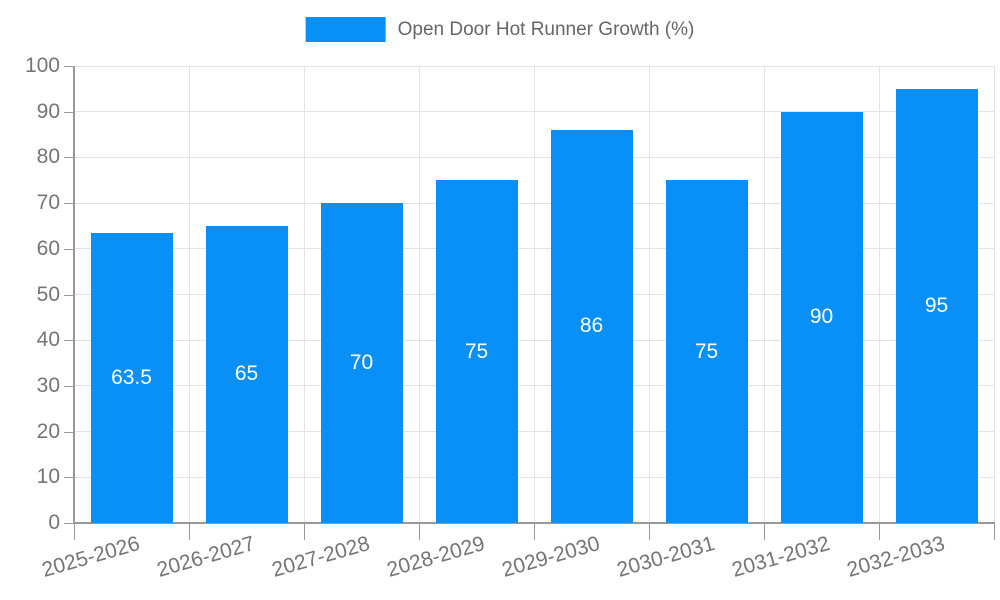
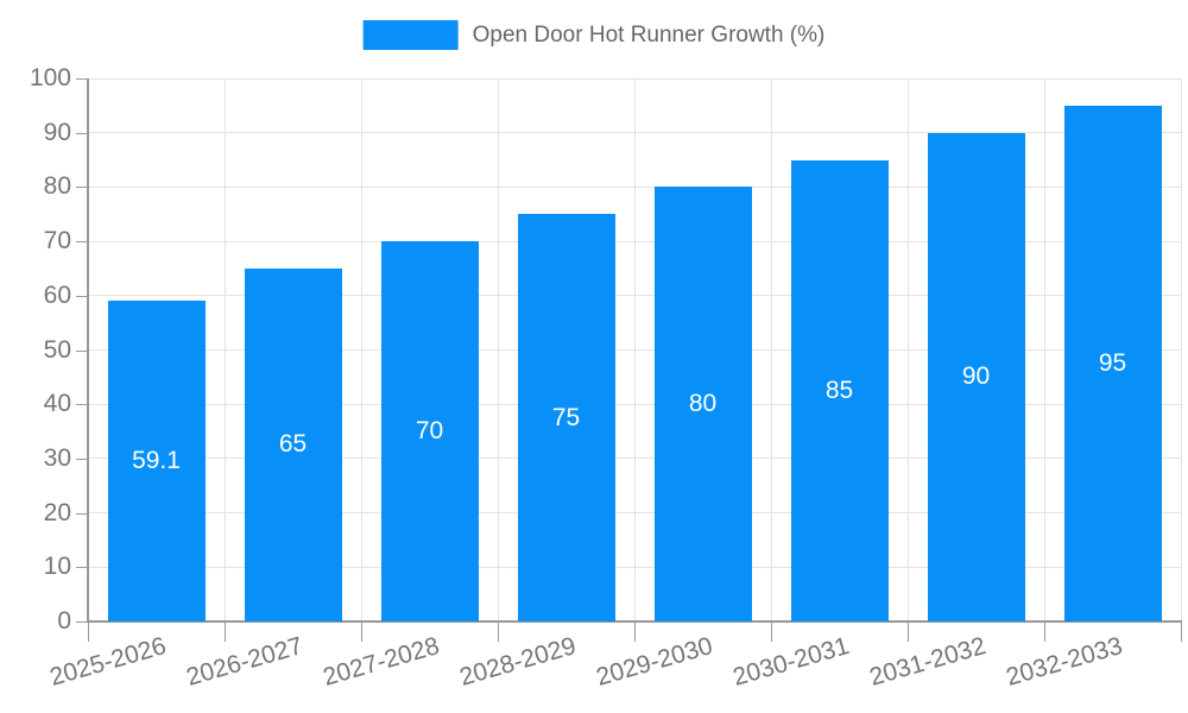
2025-2026: 63.5 -> 59.1
2029-2030: 86 -> 80
2030-2031: 75 -> 85
